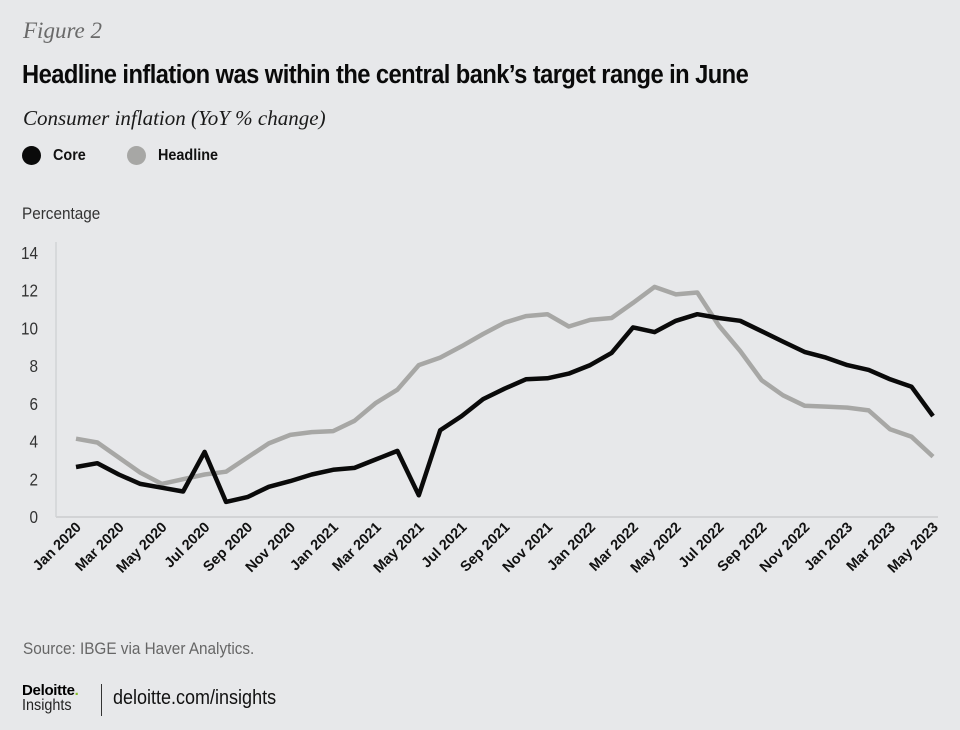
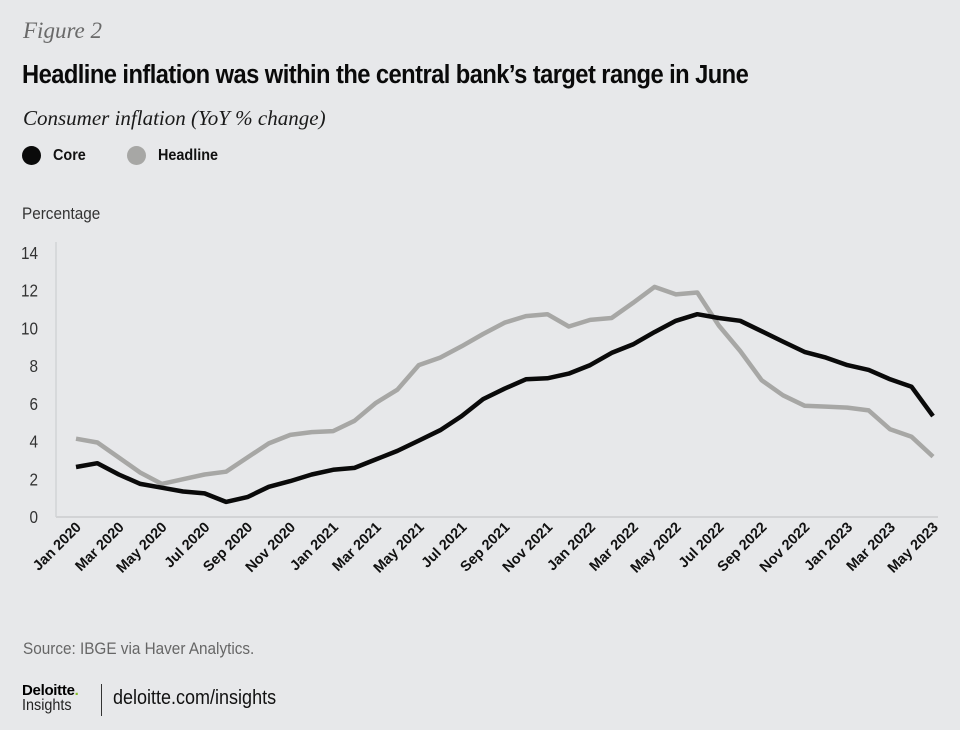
Core/Jul 2020: 3.4 -> 1.2
Core/May 2021: 1.1 -> 4.0
Core/Mar 2022: 10.0 -> 9.1
